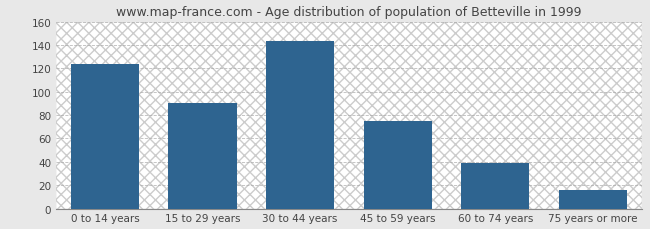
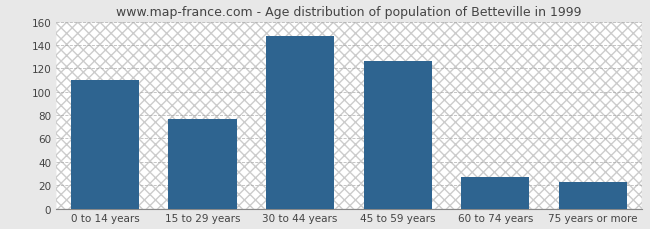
0 to 14 years: 124 -> 110
15 to 29 years: 90 -> 77
30 to 44 years: 143 -> 148
45 to 59 years: 75 -> 126
60 to 74 years: 39 -> 27
75 years or more: 16 -> 23
